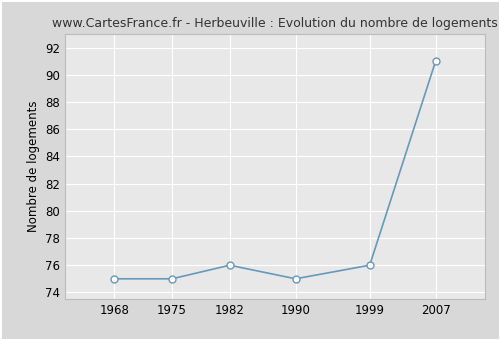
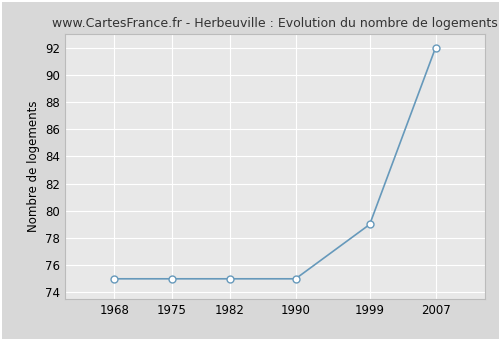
1982: 76 -> 75
1999: 76 -> 79
2007: 91 -> 92
